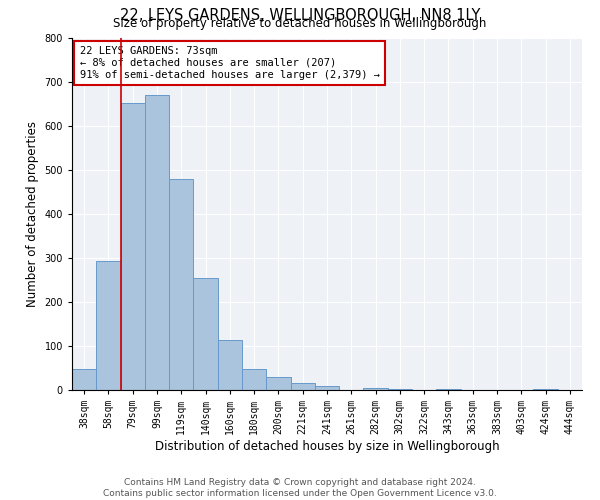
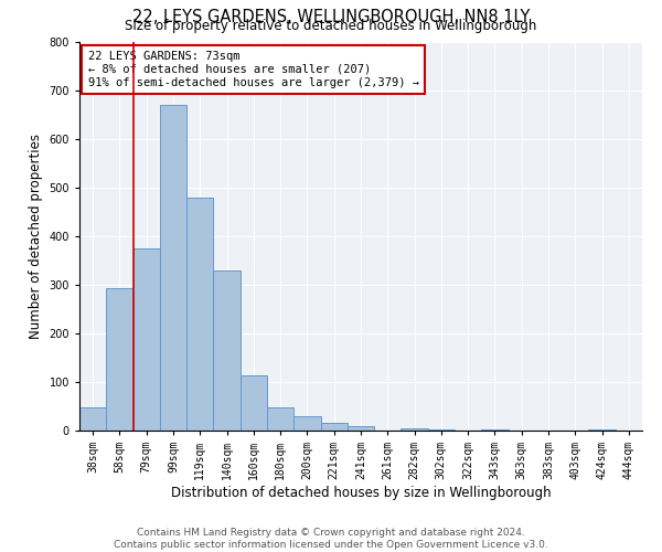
79sqm: 651 -> 375
140sqm: 254 -> 330
